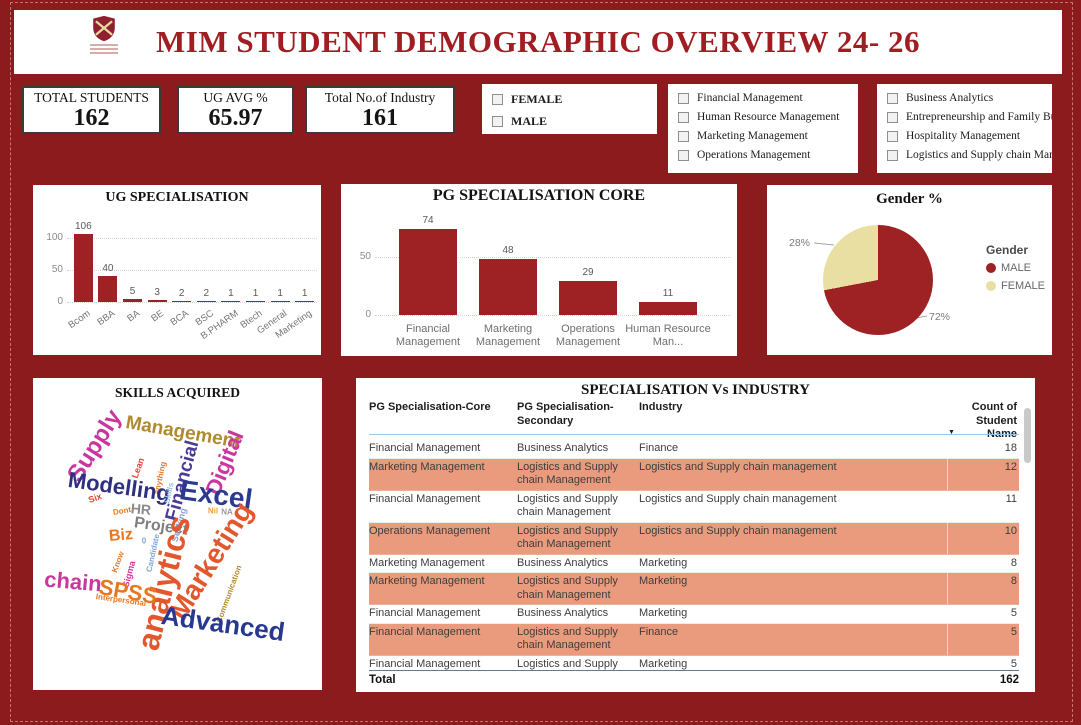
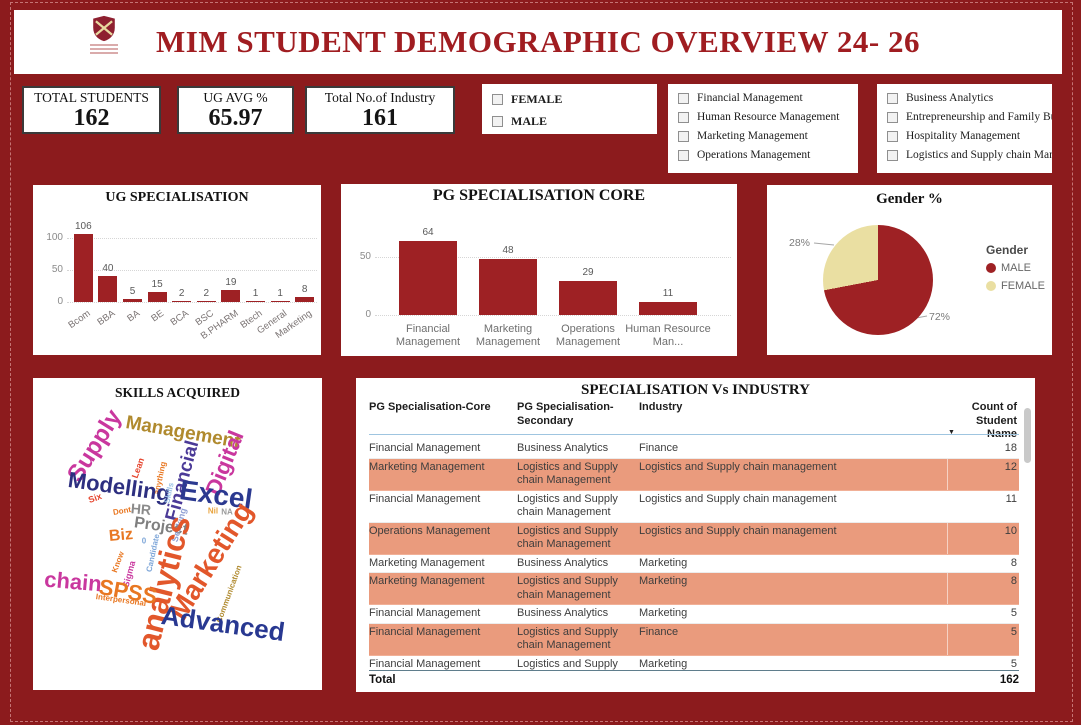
UG SPECIALISATION/BE: 3 -> 15
UG SPECIALISATION/B.PHARM: 1 -> 19
UG SPECIALISATION/Marketing: 1 -> 8
PG SPECIALISATION CORE/Financial Management: 74 -> 64
